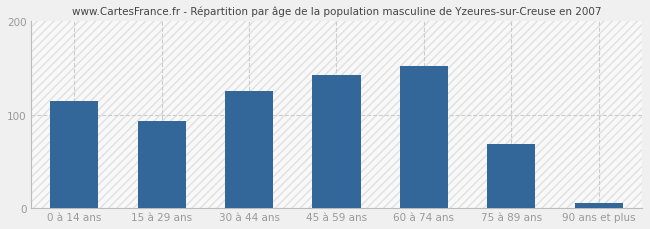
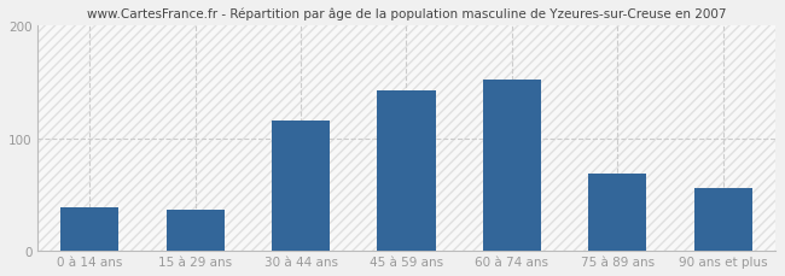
0 à 14 ans: 115 -> 38
15 à 29 ans: 93 -> 36
30 à 44 ans: 125 -> 116
90 ans et plus: 5 -> 56
